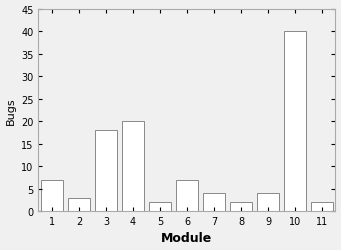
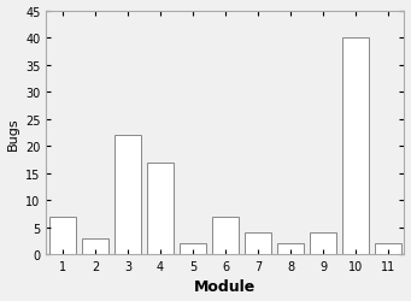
3: 18 -> 22
4: 20 -> 17
